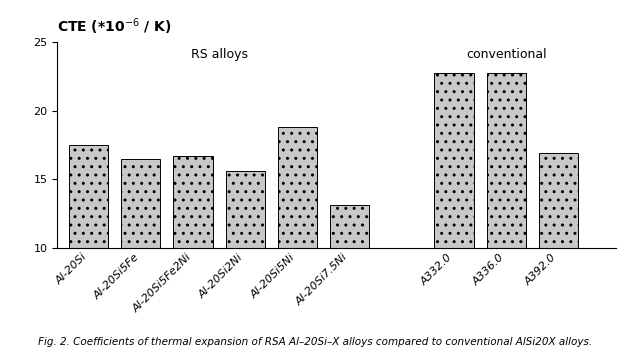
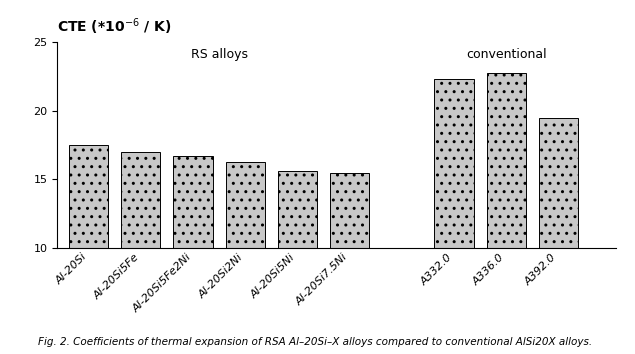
Al-20Si5Fe: 16.5 -> 17.0
Al-20Si2Ni: 15.6 -> 16.3
Al-20Si5Ni: 18.8 -> 15.6
Al-20Si7.5Ni: 13.1 -> 15.5
A332.0: 22.8 -> 22.3
A392.0: 16.9 -> 19.5
